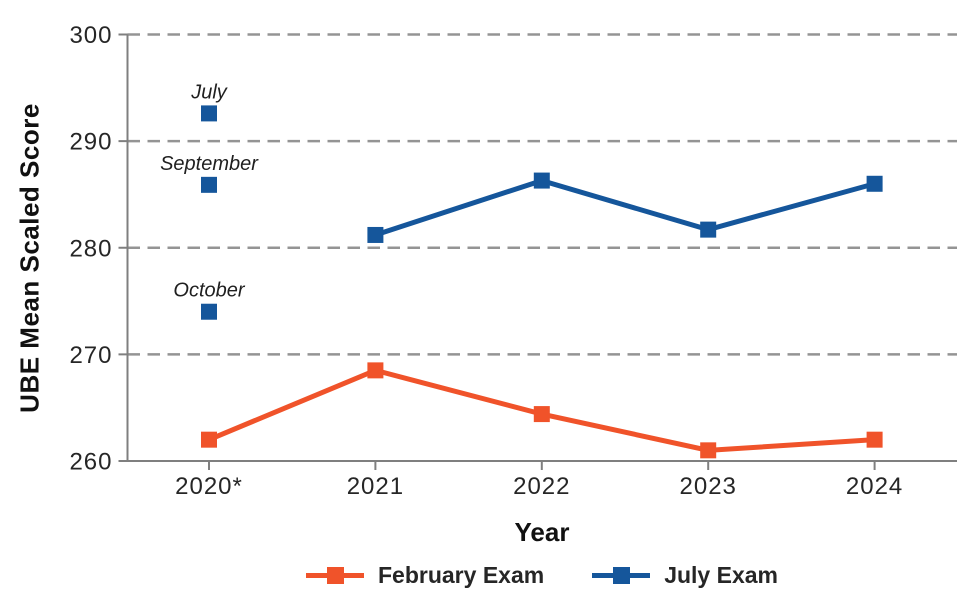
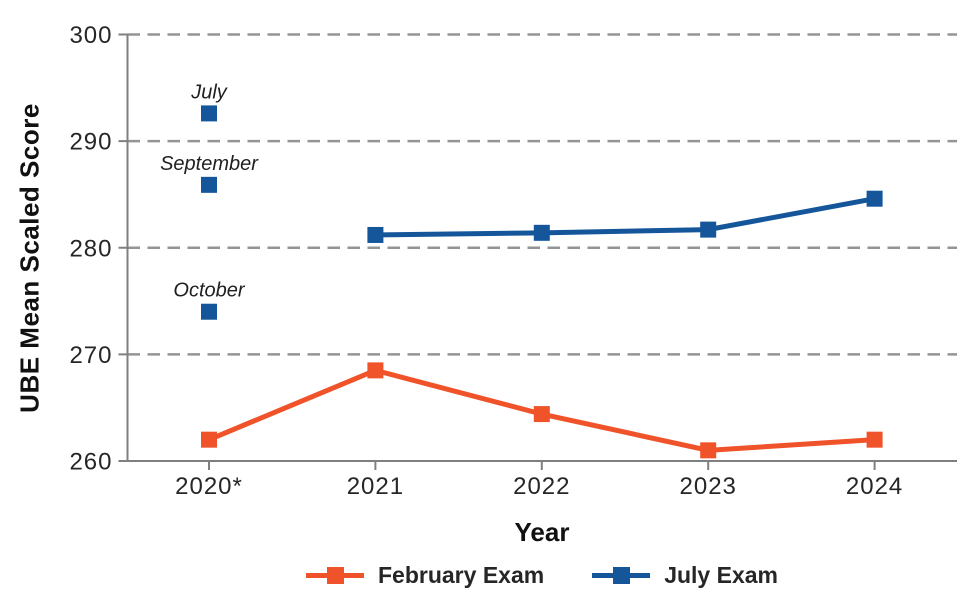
July Exam/2022: 286.3 -> 281.4
July Exam/2024: 286.0 -> 284.6
